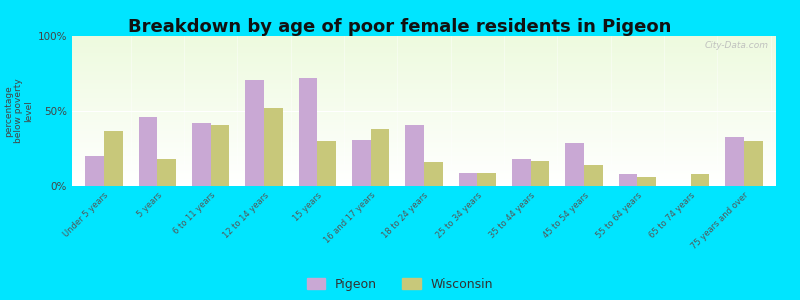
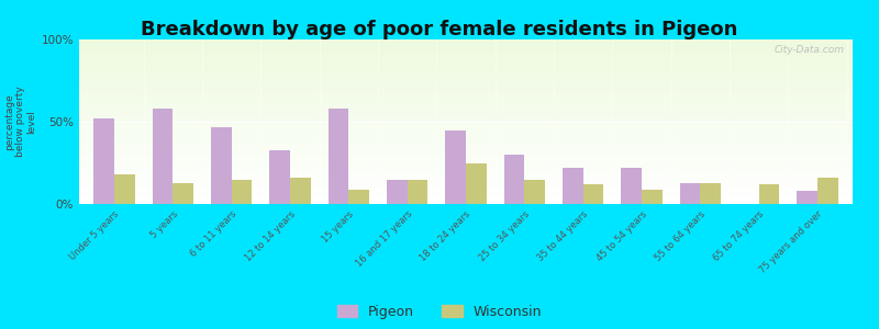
Pigeon/Under 5 years: 20% -> 52%
Wisconsin/Under 5 years: 37% -> 18%
Pigeon/5 years: 46% -> 58%
Wisconsin/5 years: 18% -> 13%
Pigeon/6 to 11 years: 42% -> 47%
Wisconsin/6 to 11 years: 41% -> 15%
Pigeon/12 to 14 years: 71% -> 33%
Wisconsin/12 to 14 years: 52% -> 16%
Pigeon/15 years: 72% -> 58%
Wisconsin/15 years: 30% -> 9%
Pigeon/16 and 17 years: 31% -> 15%
Wisconsin/16 and 17 years: 38% -> 15%
Pigeon/18 to 24 years: 41% -> 45%
Wisconsin/18 to 24 years: 16% -> 25%
Pigeon/25 to 34 years: 9% -> 30%
Wisconsin/25 to 34 years: 9% -> 15%
Pigeon/35 to 44 years: 18% -> 22%
Wisconsin/35 to 44 years: 17% -> 12%
Pigeon/45 to 54 years: 29% -> 22%
Wisconsin/45 to 54 years: 14% -> 9%
Pigeon/55 to 64 years: 8% -> 13%
Wisconsin/55 to 64 years: 6% -> 13%
Wisconsin/65 to 74 years: 8% -> 12%
Pigeon/75 years and over: 33% -> 8%
Wisconsin/75 years and over: 30% -> 16%
